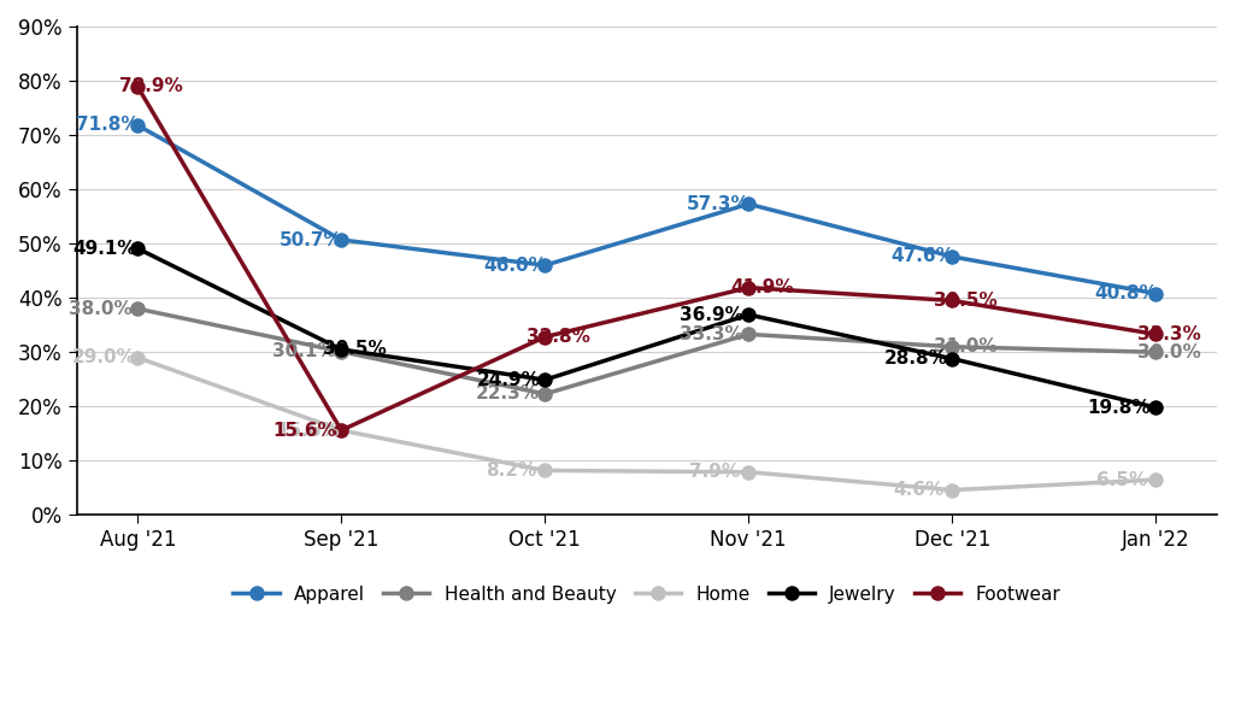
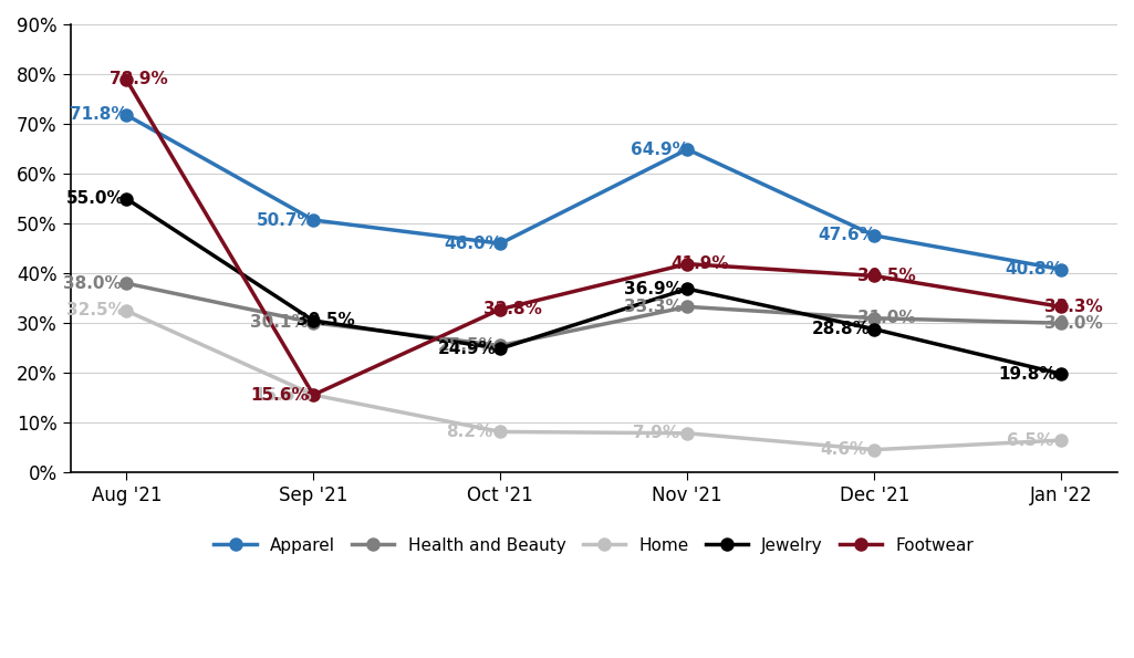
Home/Aug '21: 29.0% -> 32.5%
Jewelry/Aug '21: 49.1% -> 55.0%
Health and Beauty/Oct '21: 22.3% -> 25.5%
Apparel/Nov '21: 57.3% -> 64.9%
